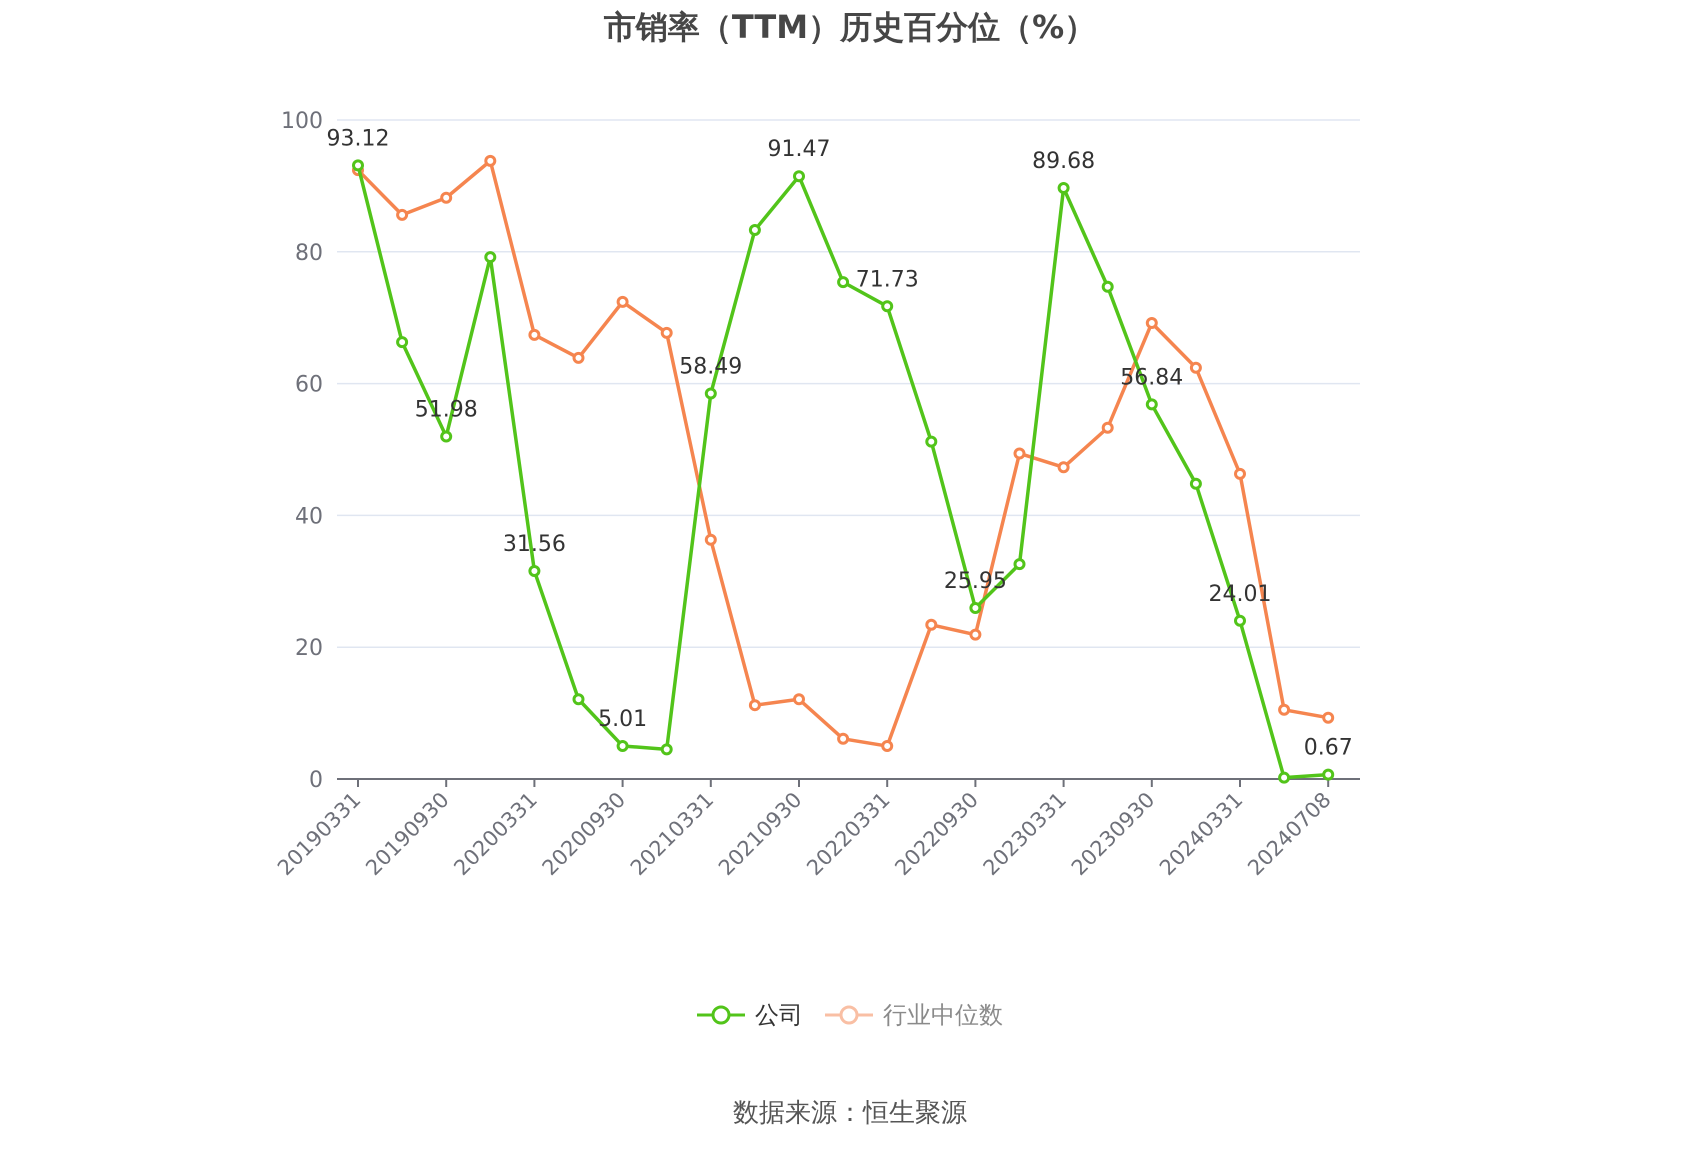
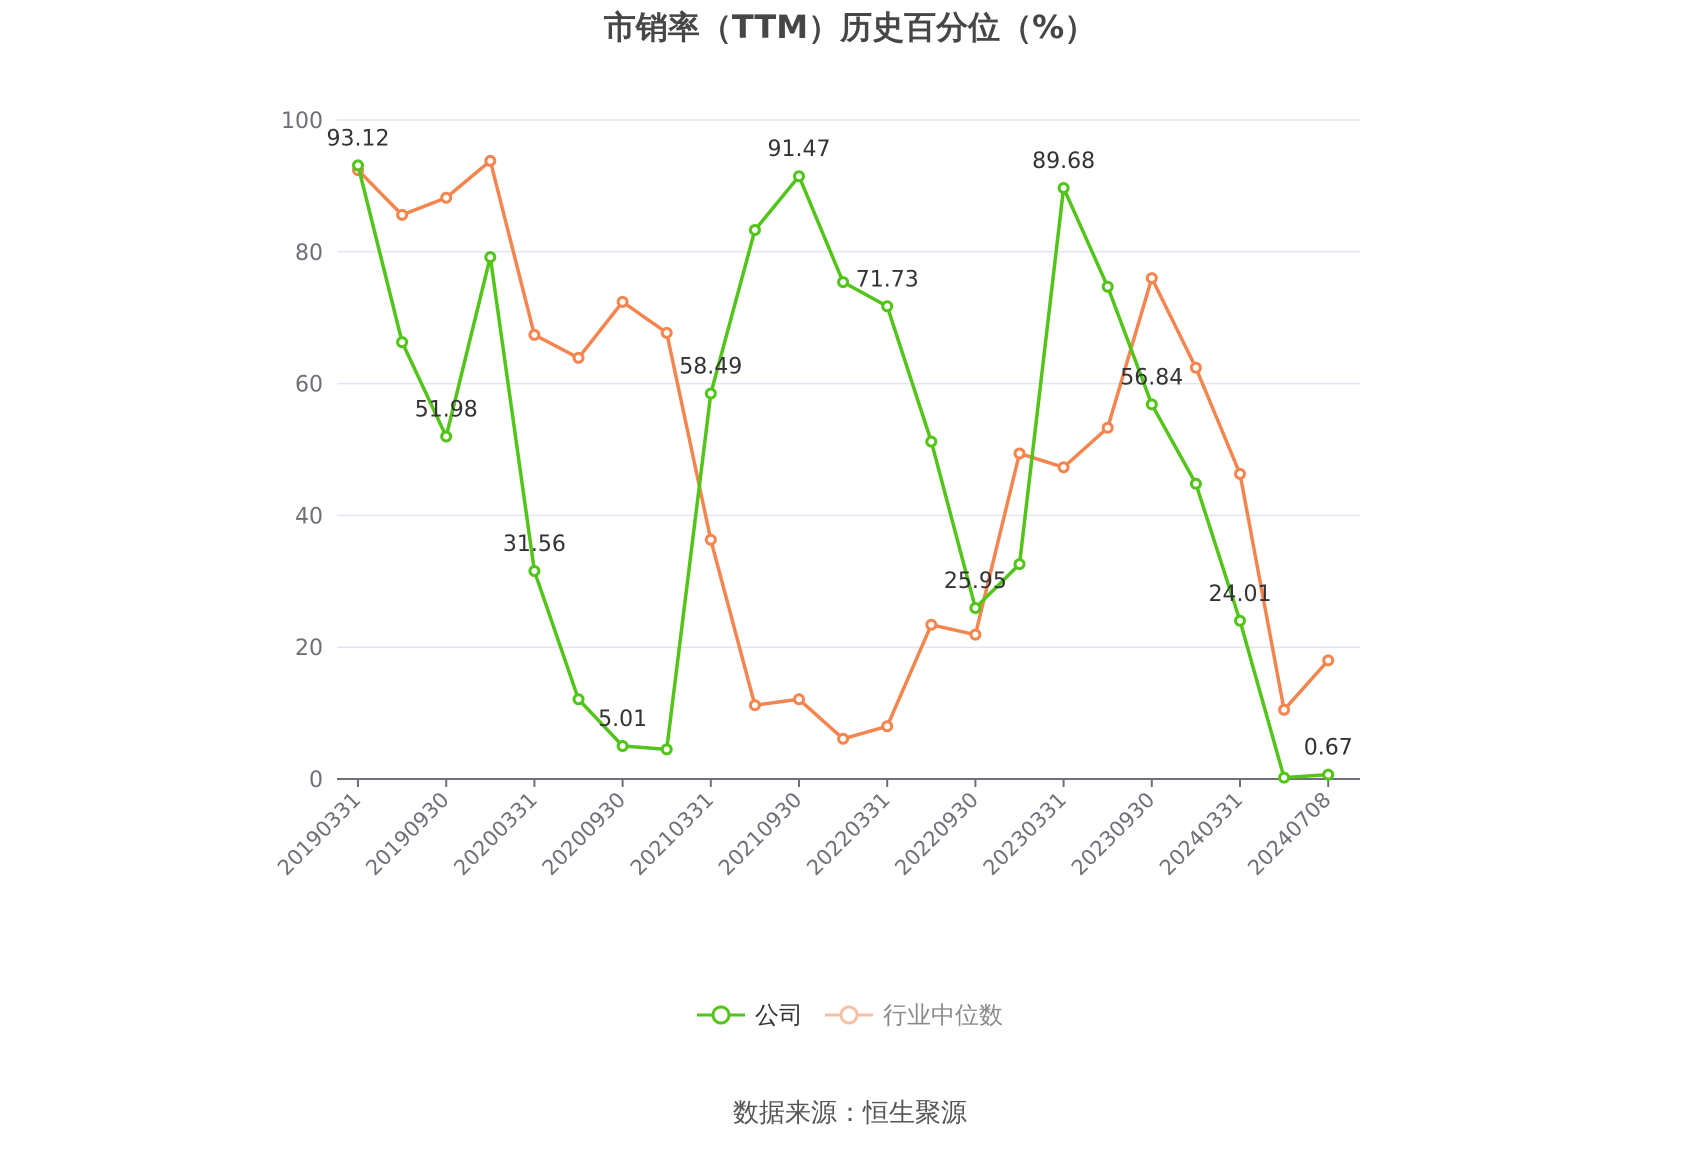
行业中位数/20220331: 5 -> 8
行业中位数/20230930: 69 -> 76
行业中位数/20240708: 9 -> 18
